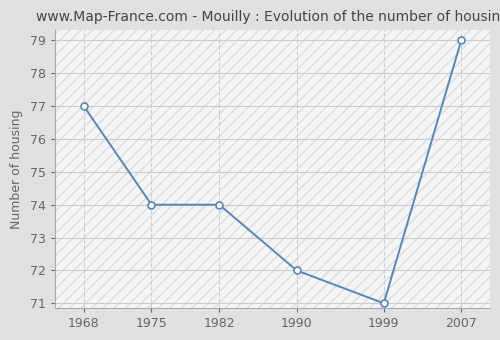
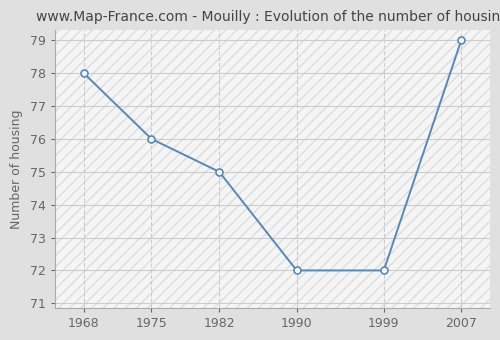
1968: 77 -> 78
1975: 74 -> 76
1982: 74 -> 75
1999: 71 -> 72
